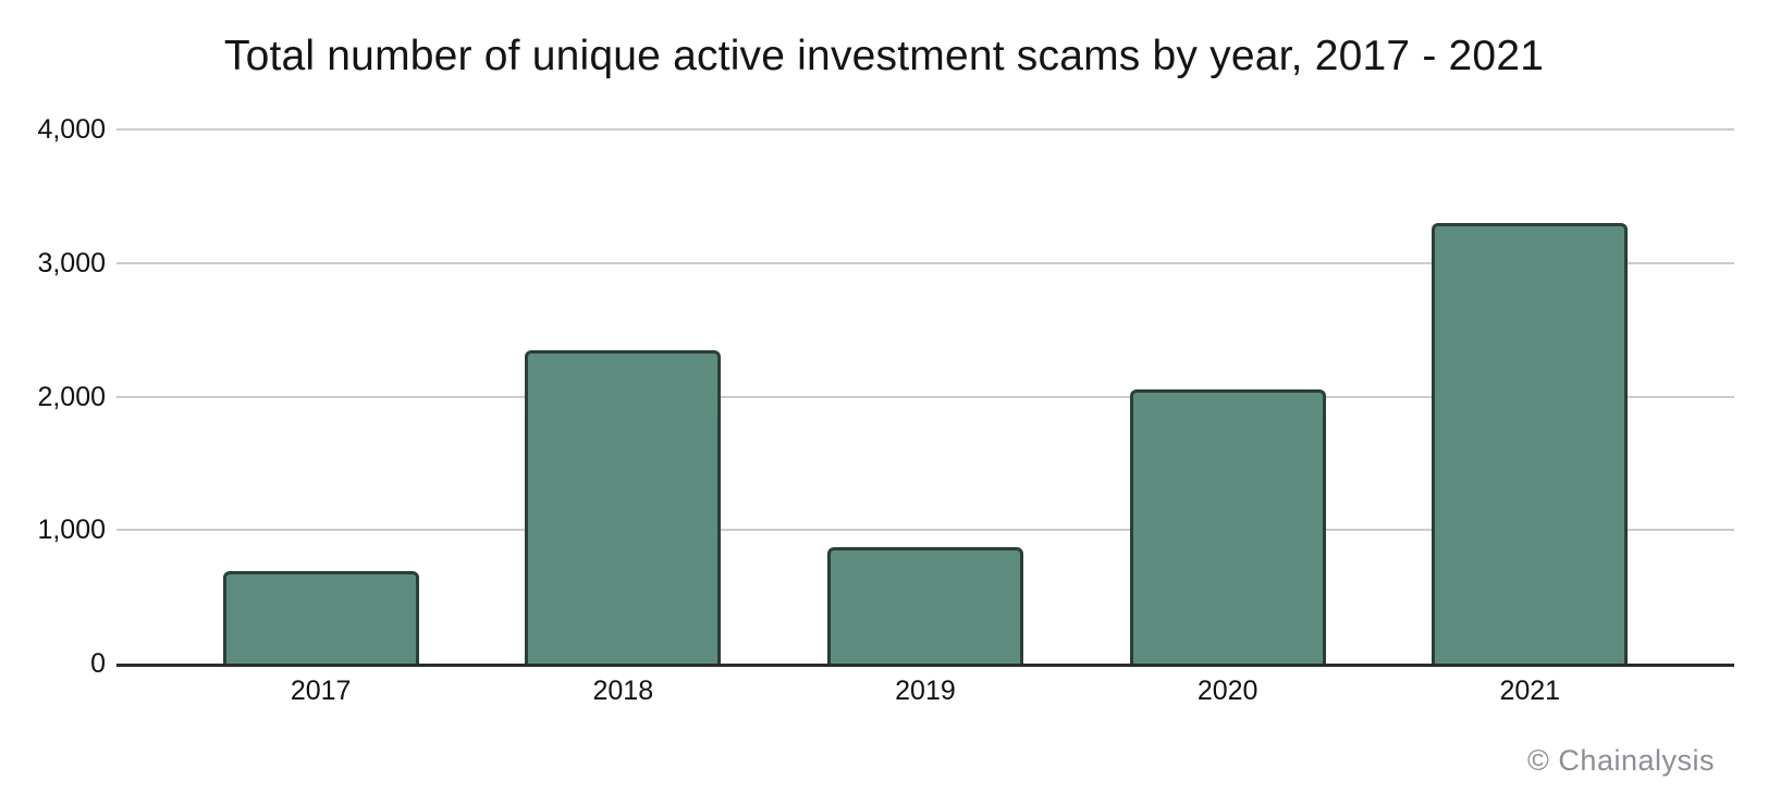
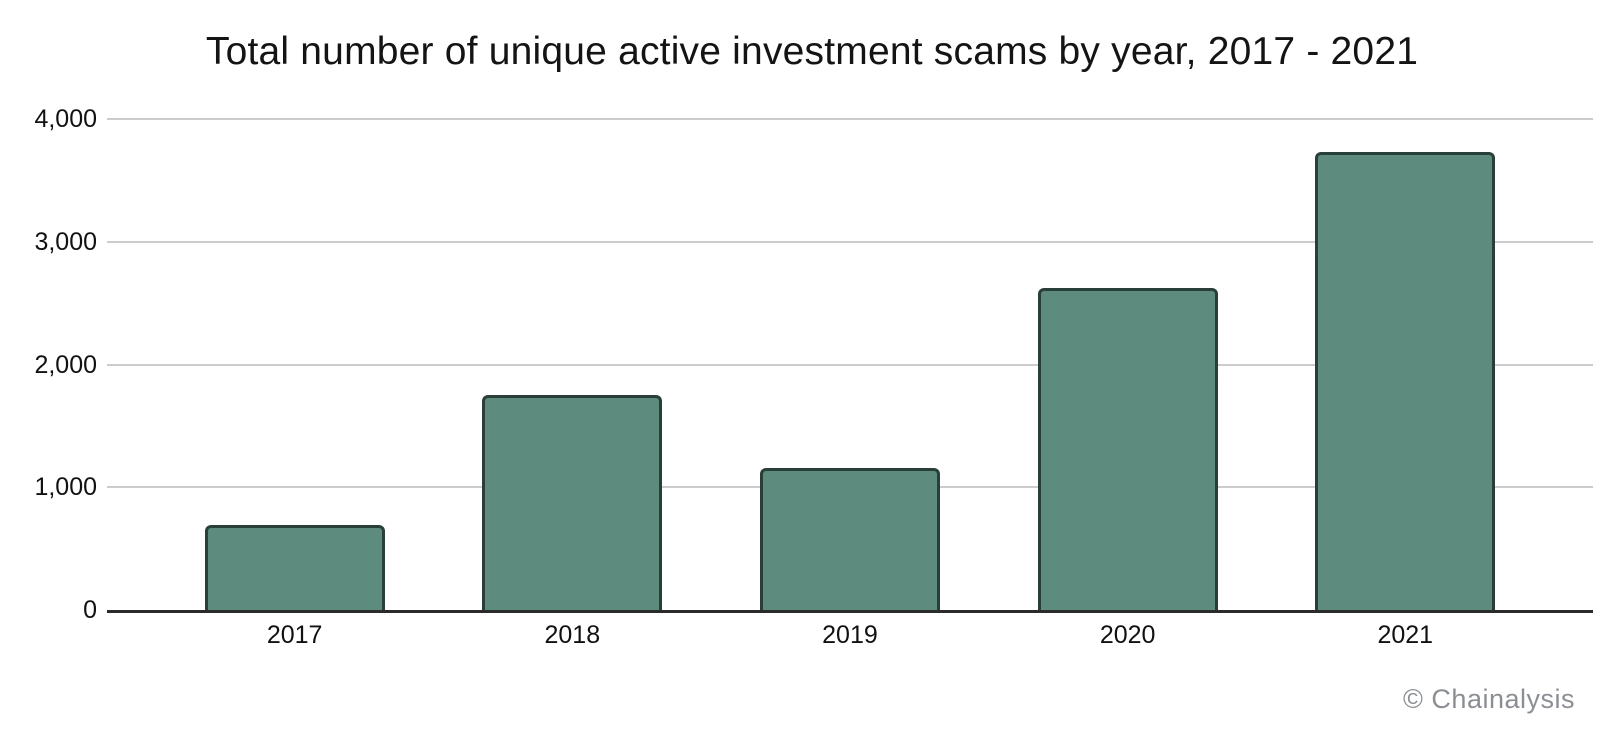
2018: 2350 -> 1750
2019: 870 -> 1160
2020: 2050 -> 2620
2021: 3300 -> 3730
